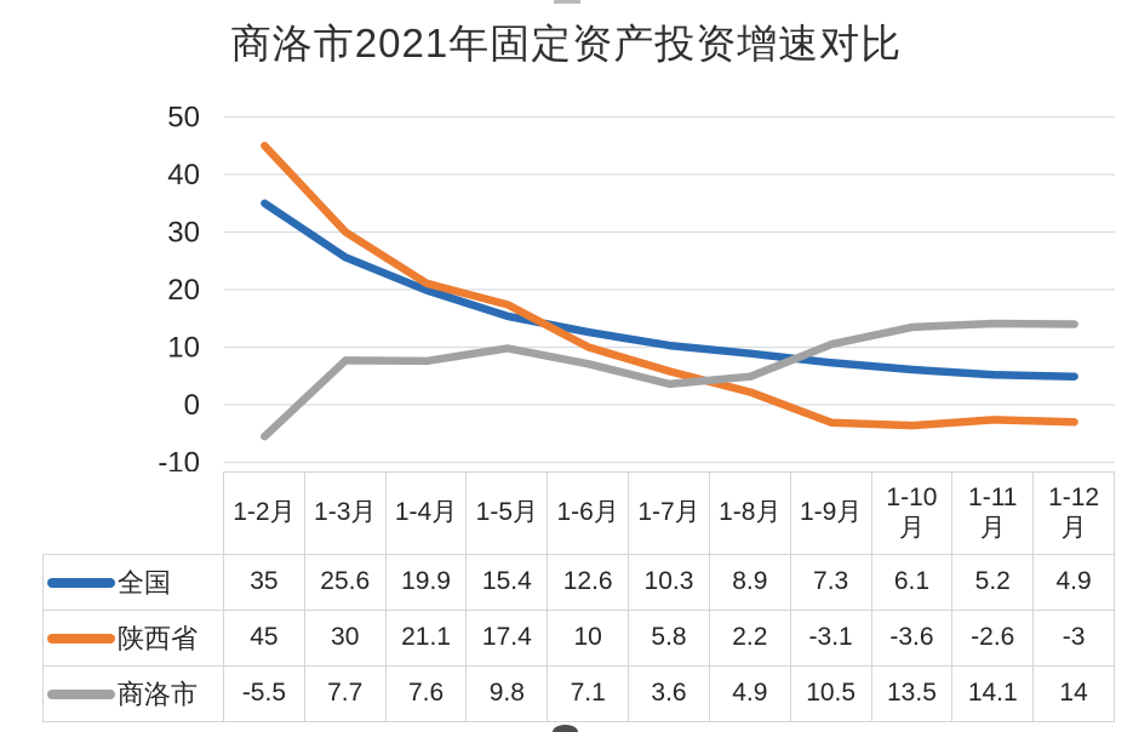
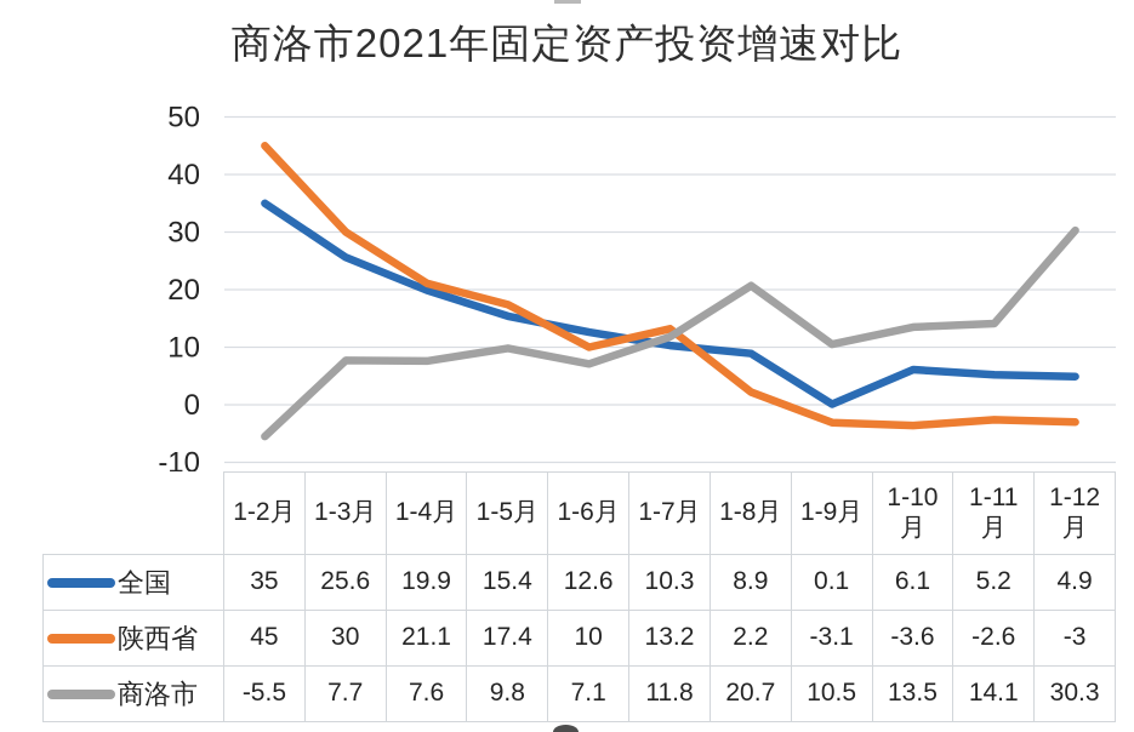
陕西省/1-7月: 5.8 -> 13.2
商洛市/1-7月: 3.6 -> 11.8
商洛市/1-8月: 4.9 -> 20.7
全国/1-9月: 7.3 -> 0.1
商洛市/1-12月: 14 -> 30.3
